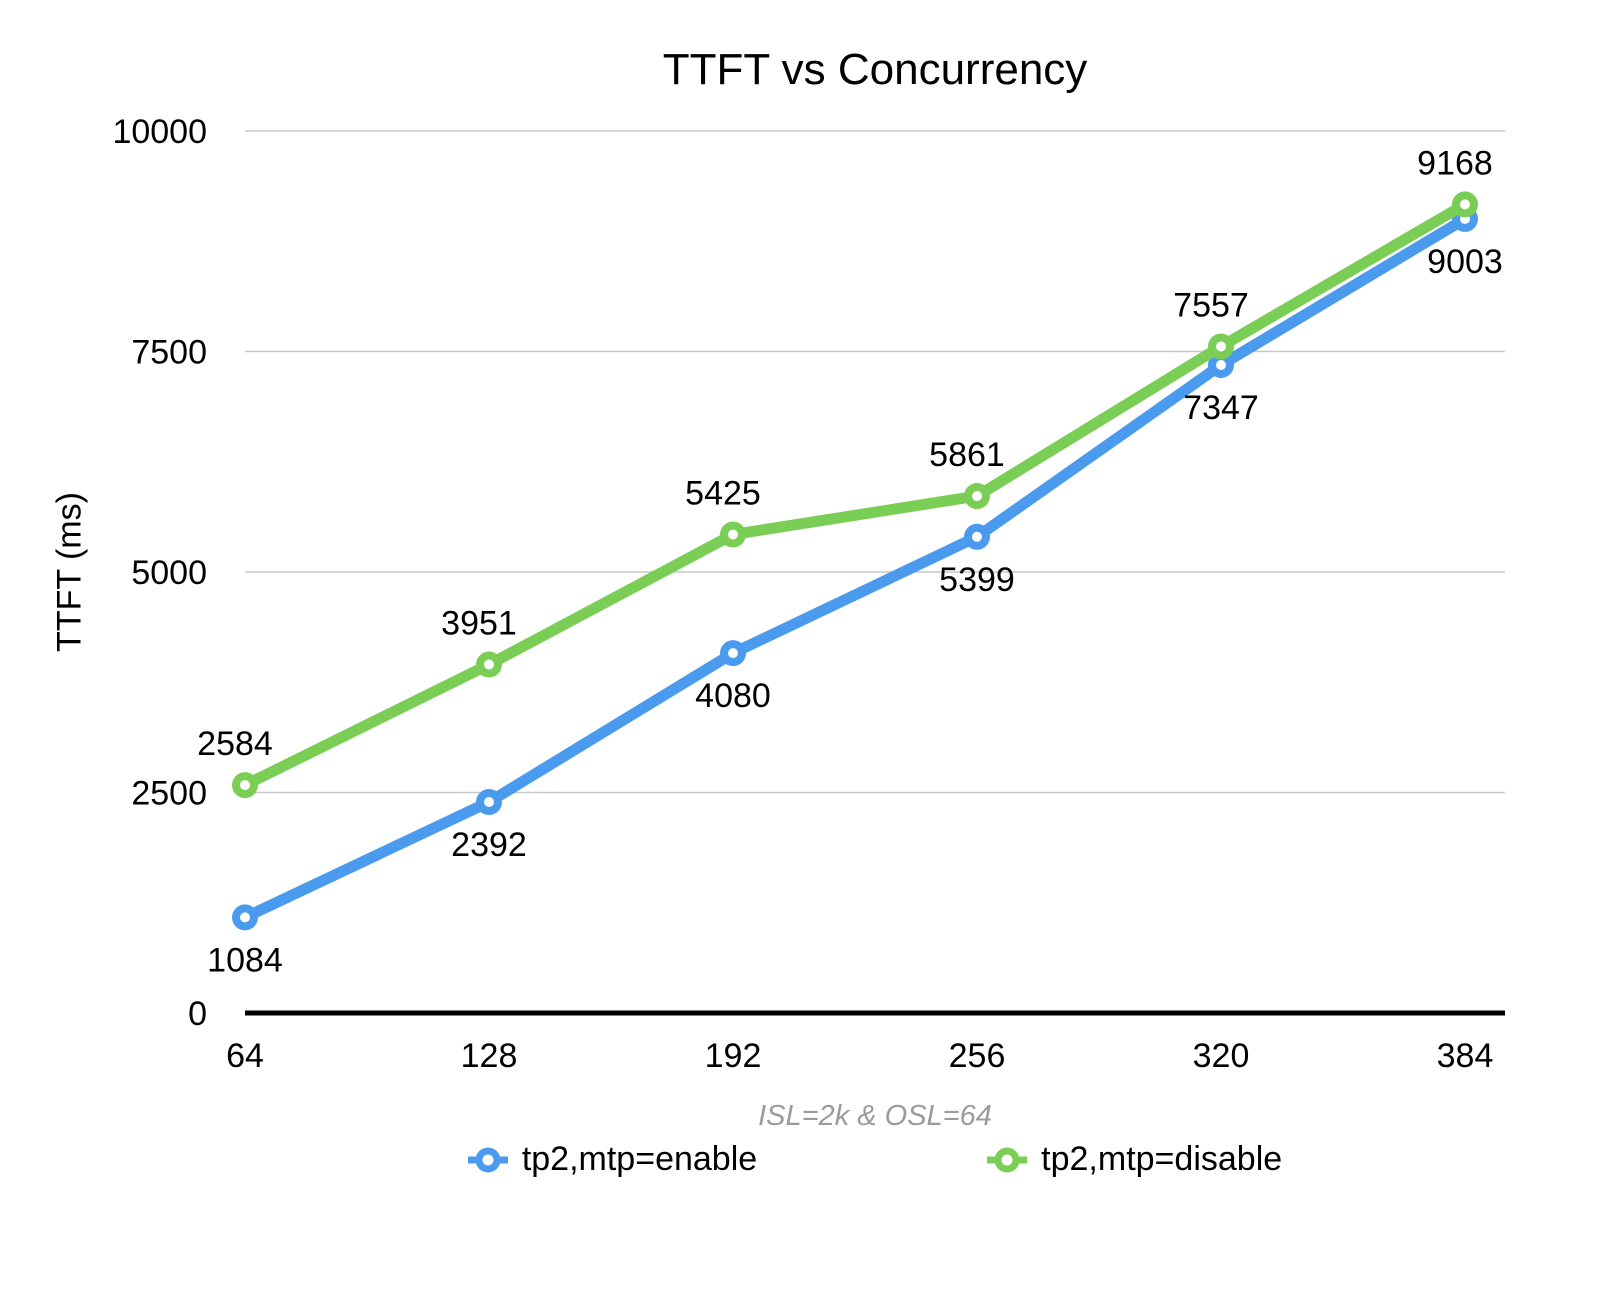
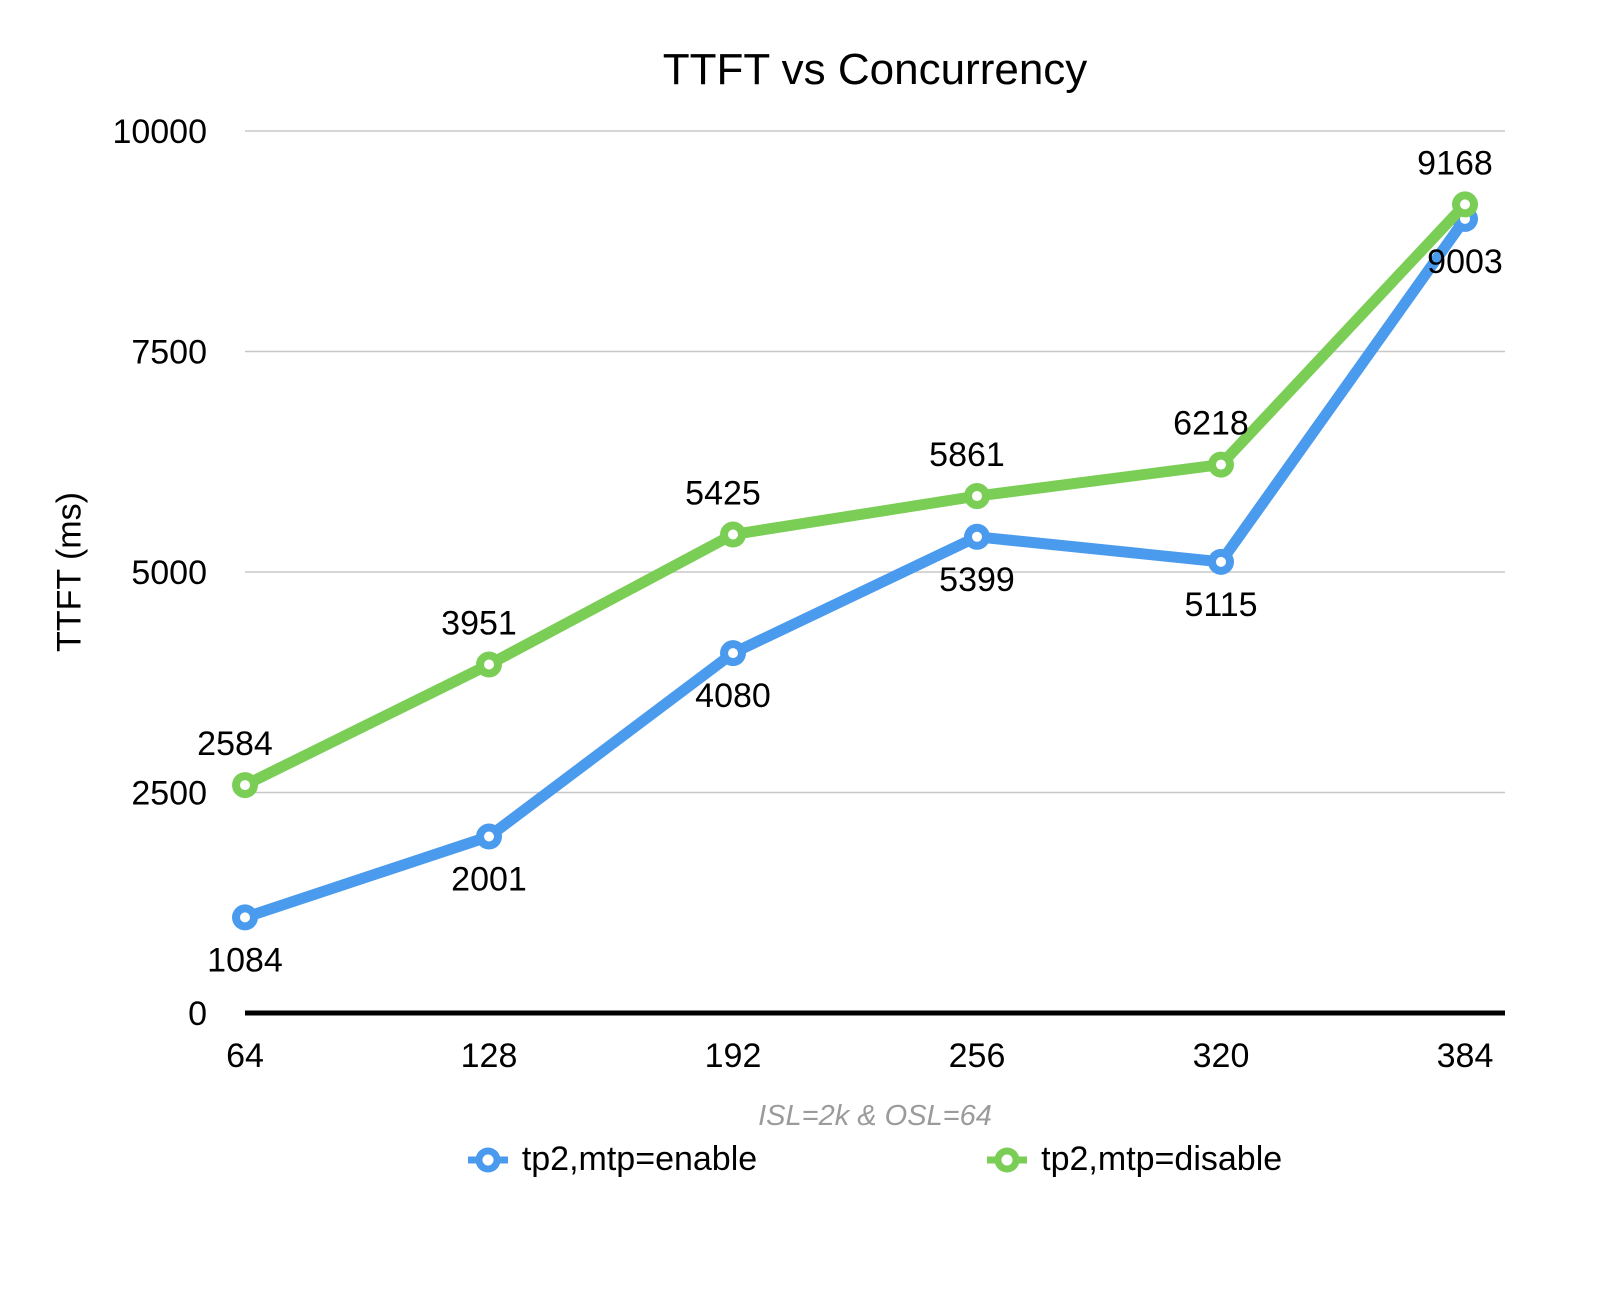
tp2,mtp=enable/128: 2392 -> 2001
tp2,mtp=enable/320: 7347 -> 5115
tp2,mtp=disable/320: 7557 -> 6218
